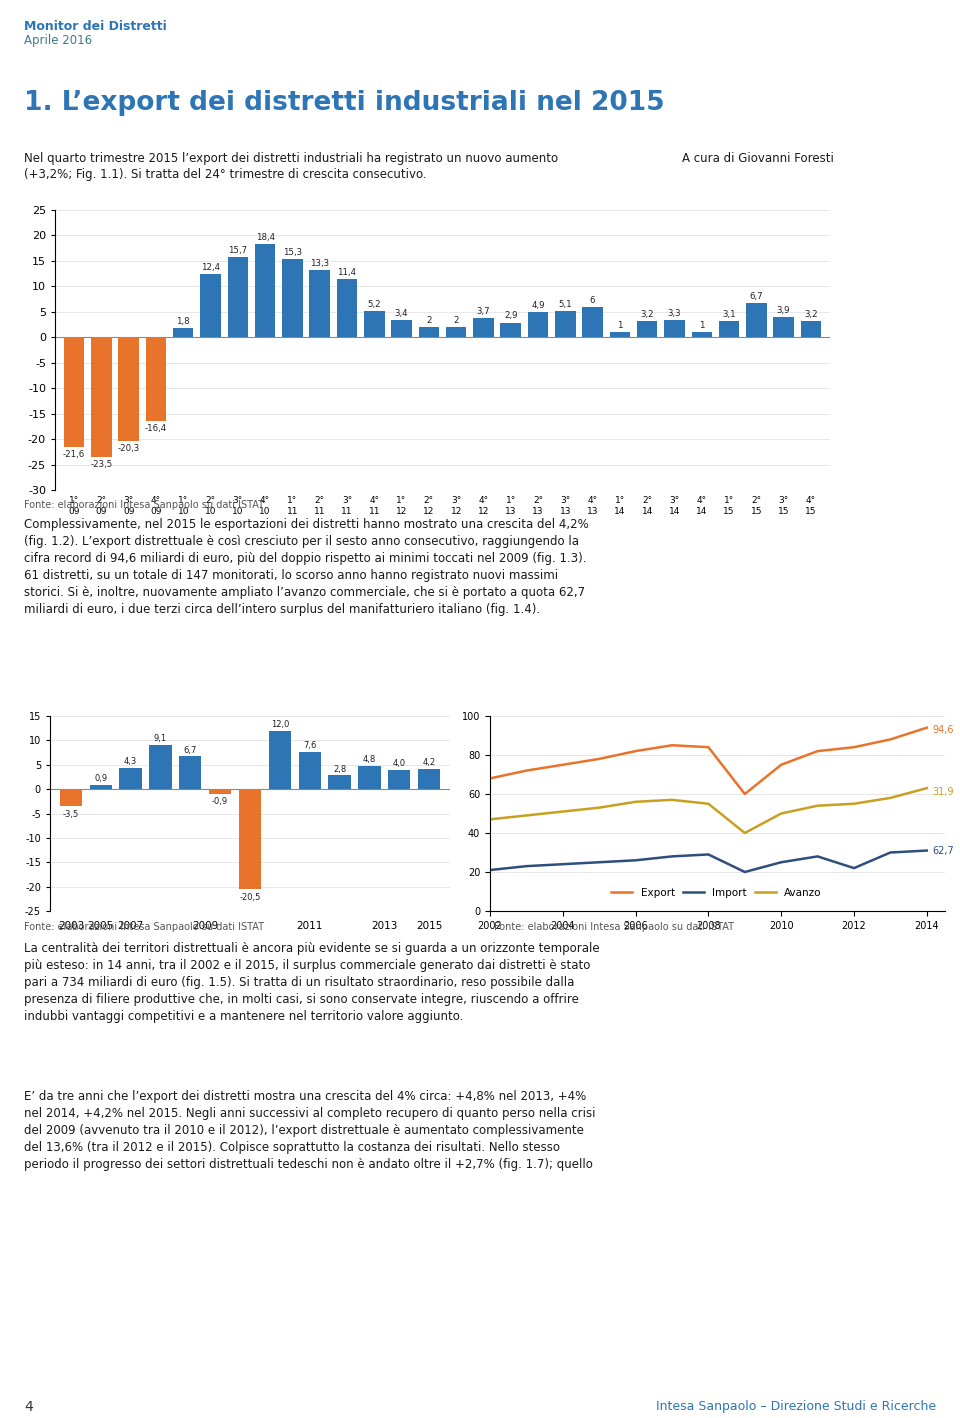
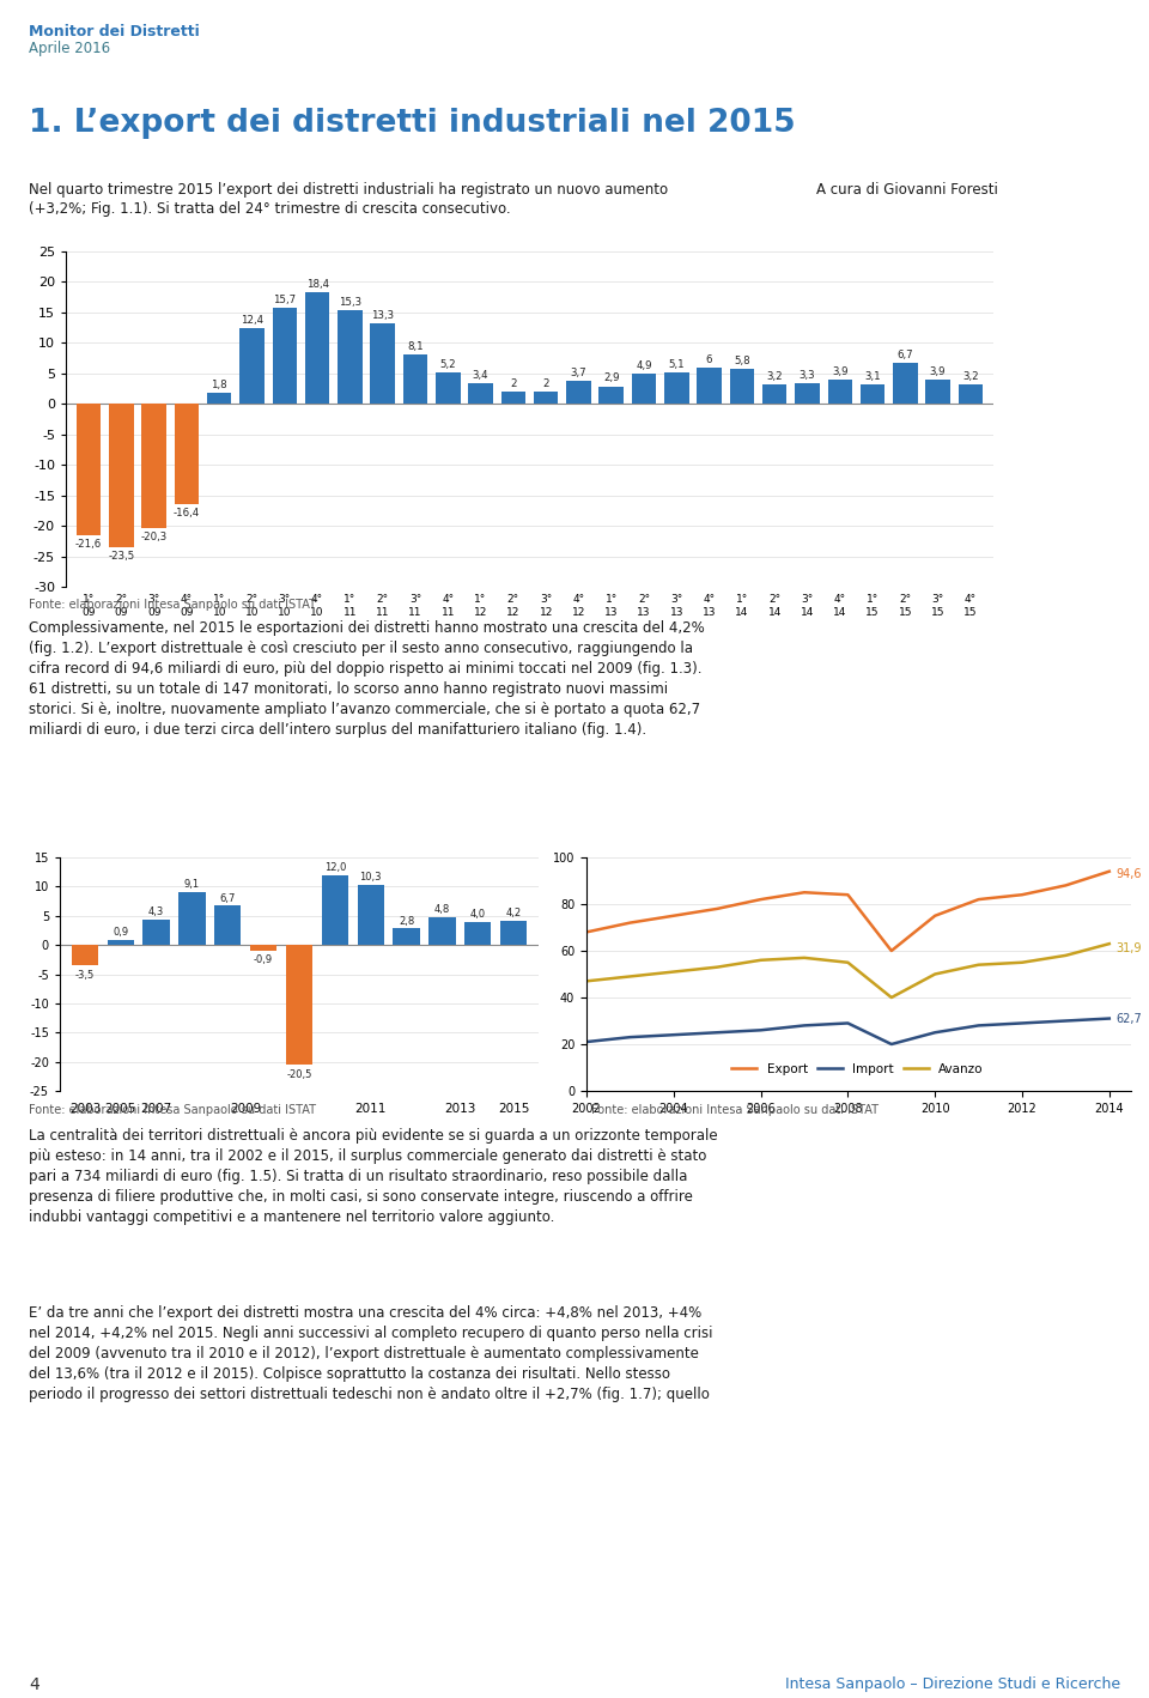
3° 11: 11,4 -> 8,1
1° 14: 1 -> 5,8
4° 14: 1 -> 3,9
2011: 7,6 -> 10,3
Import/2012: 22 -> 29
